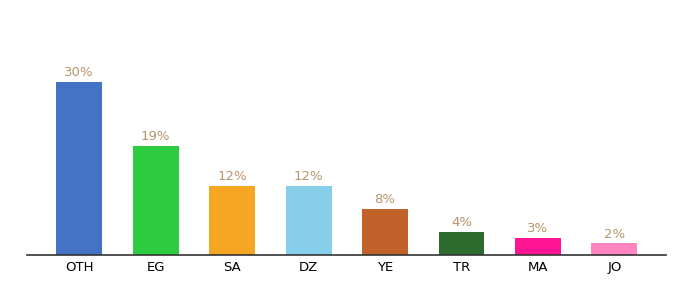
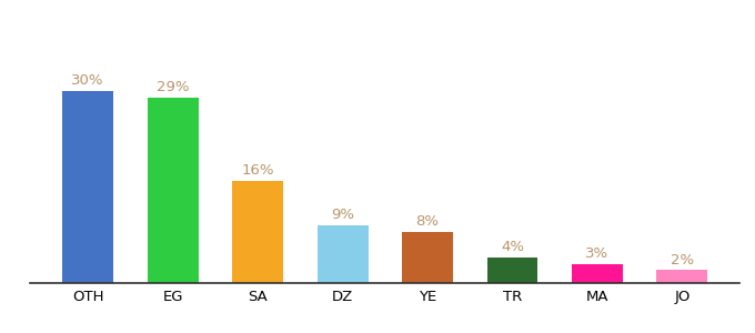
EG: 19% -> 29%
SA: 12% -> 16%
DZ: 12% -> 9%
